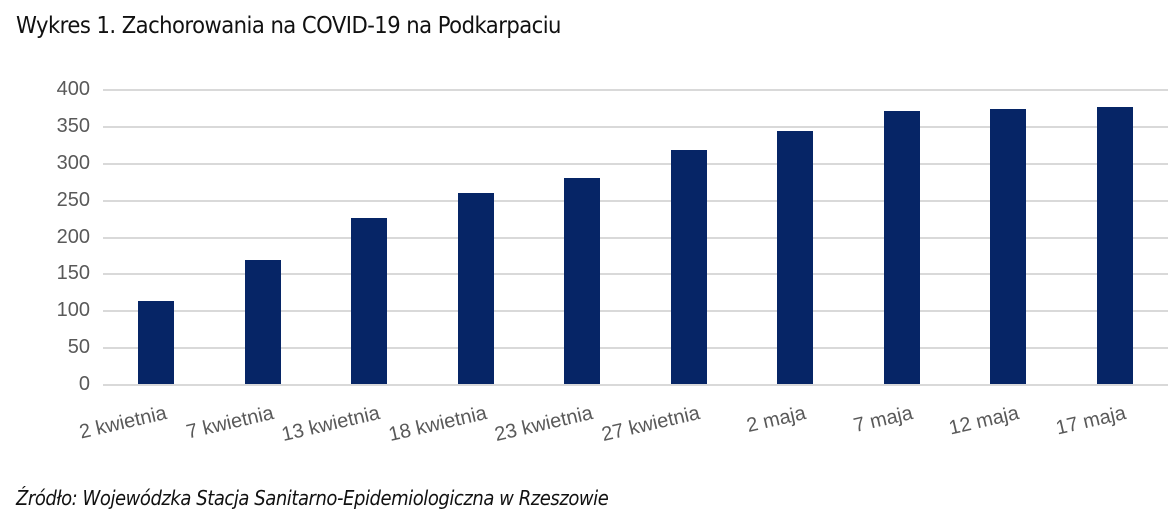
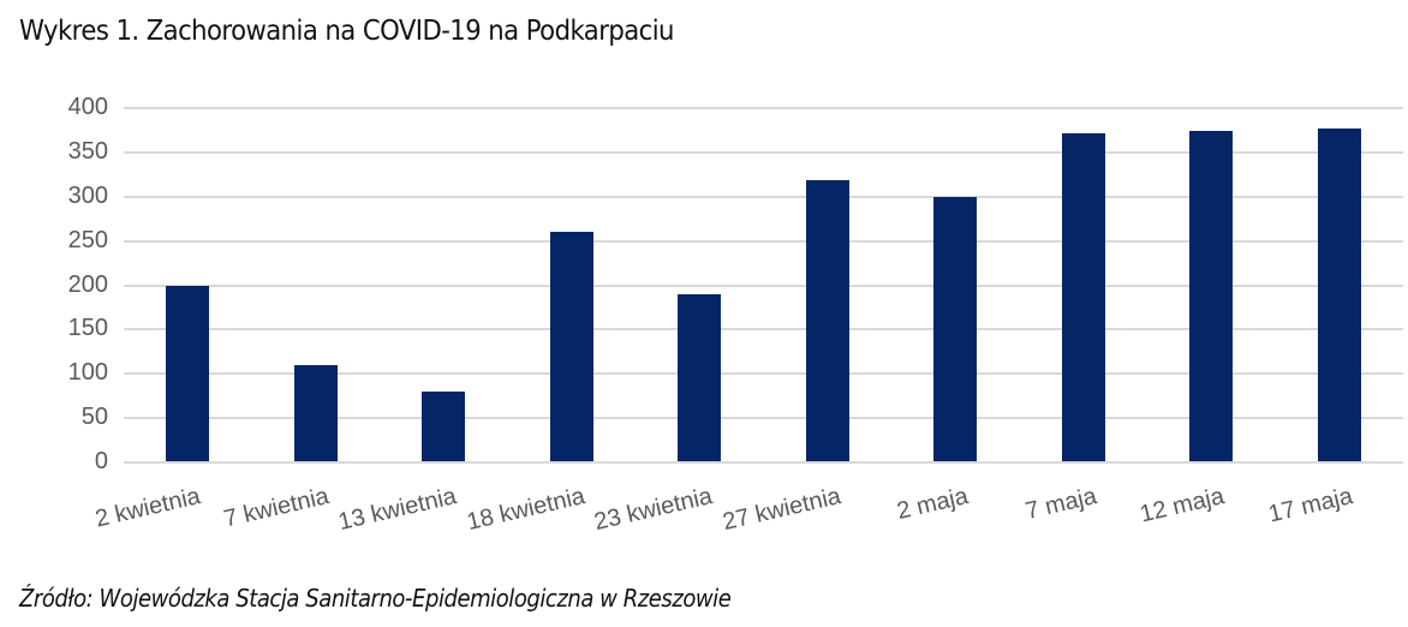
2 kwietnia: 110 -> 200
7 kwietnia: 170 -> 110
13 kwietnia: 230 -> 80
23 kwietnia: 280 -> 190
2 maja: 340 -> 300
